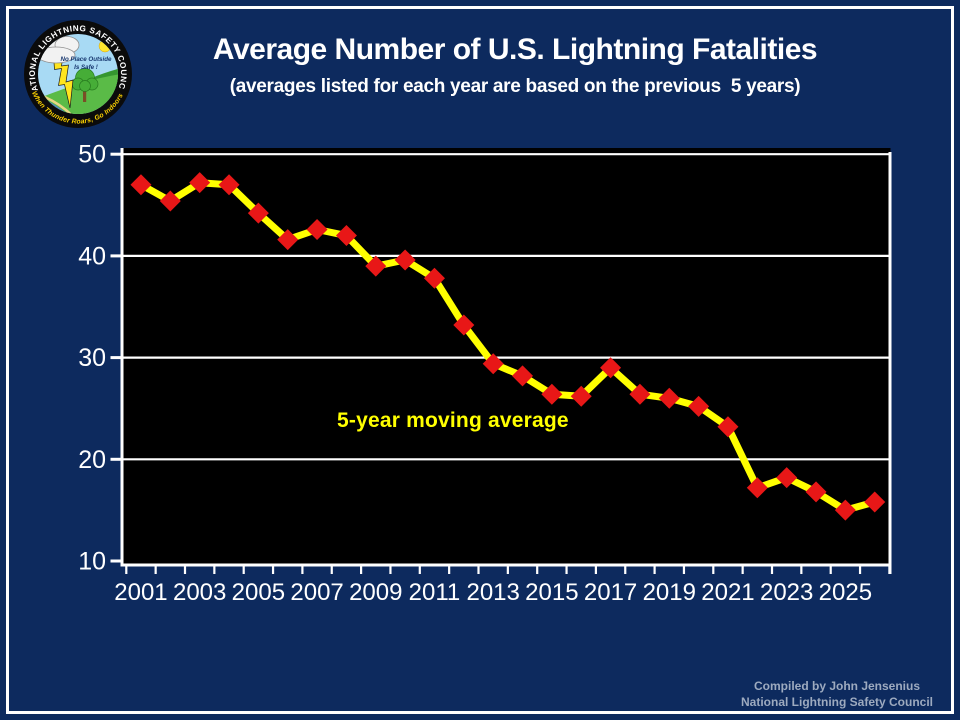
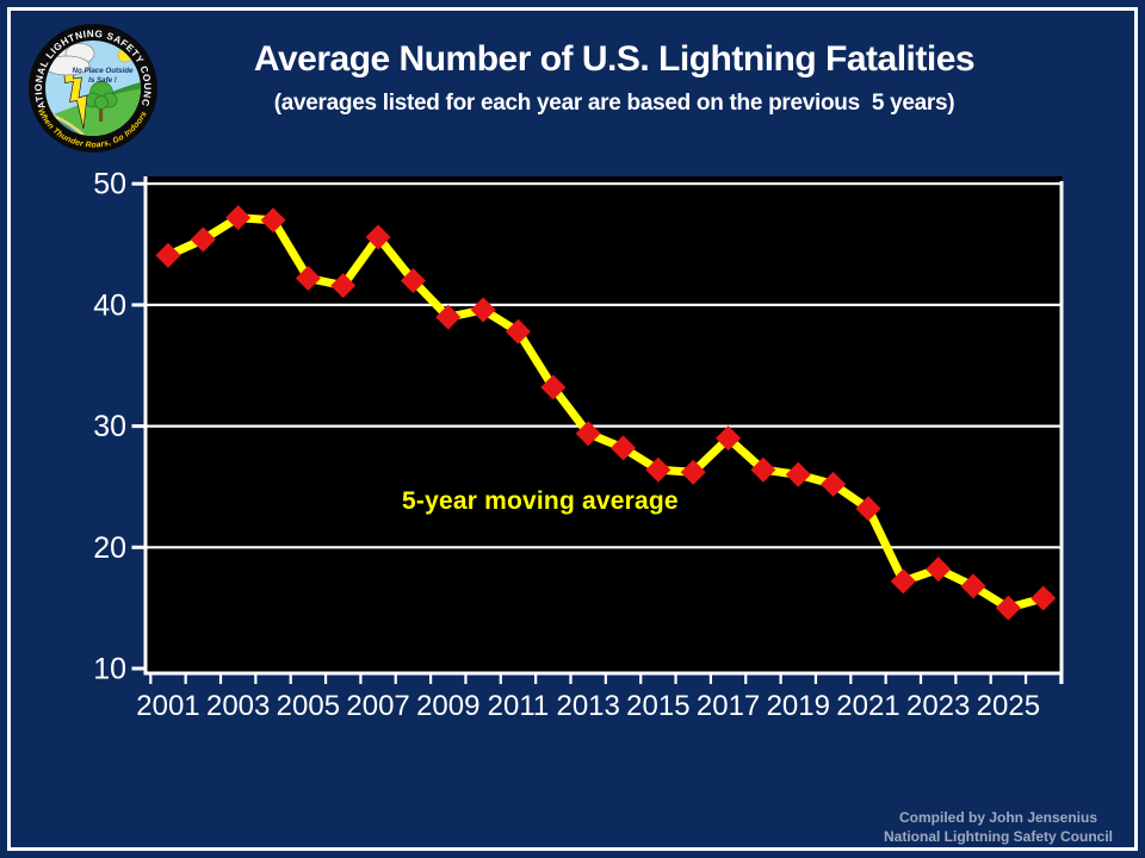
2001: 47.0 -> 44.1
2005: 44.2 -> 42.2
2007: 42.6 -> 45.6
